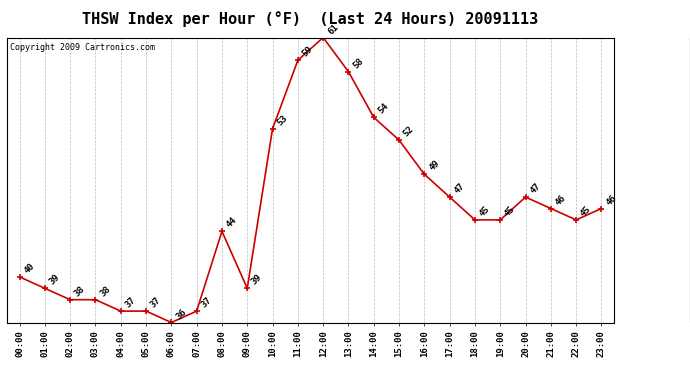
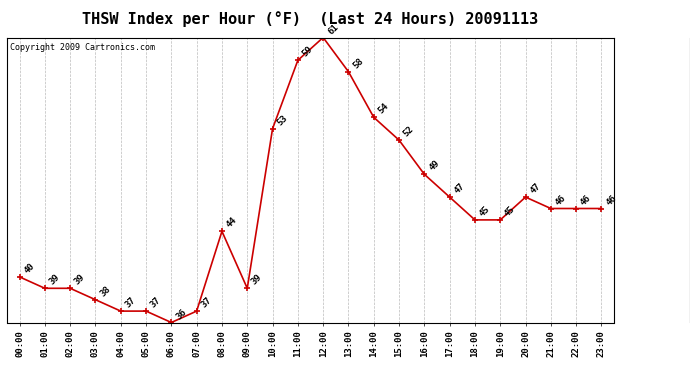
02:00: 38 -> 39
22:00: 45 -> 46
